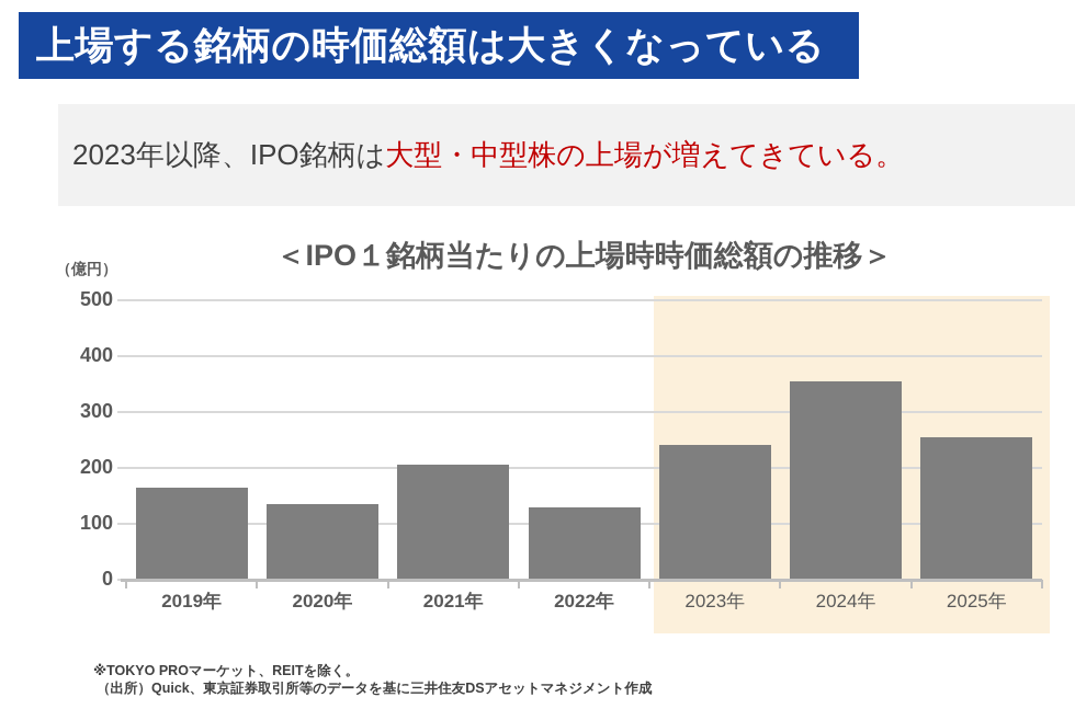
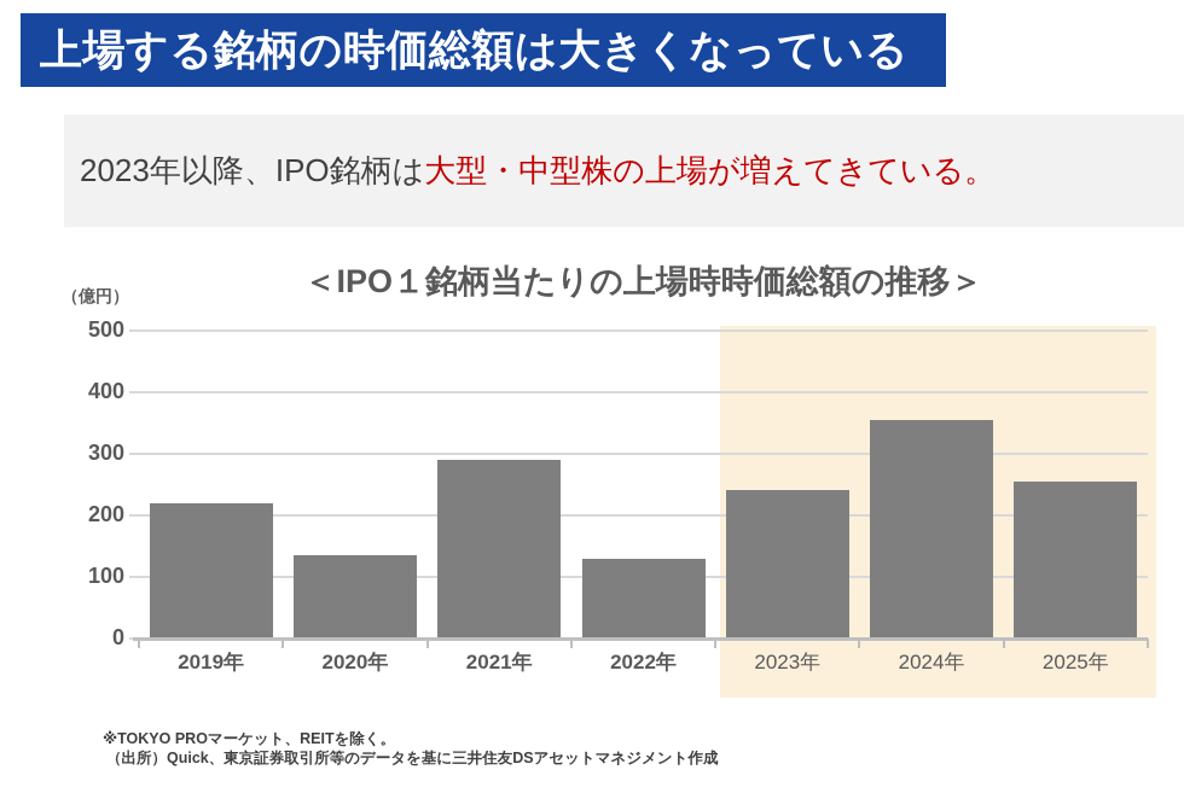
2019年: 160 -> 220
2021年: 200 -> 290
